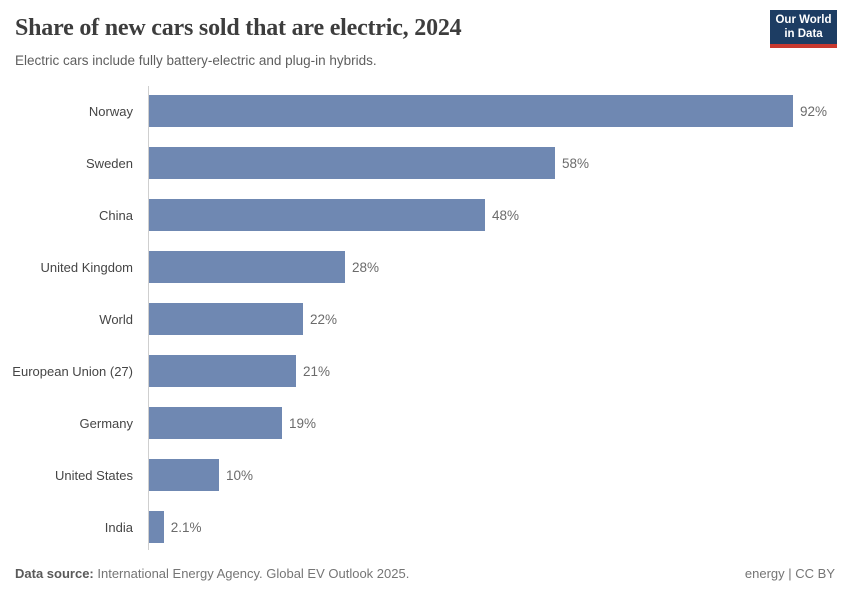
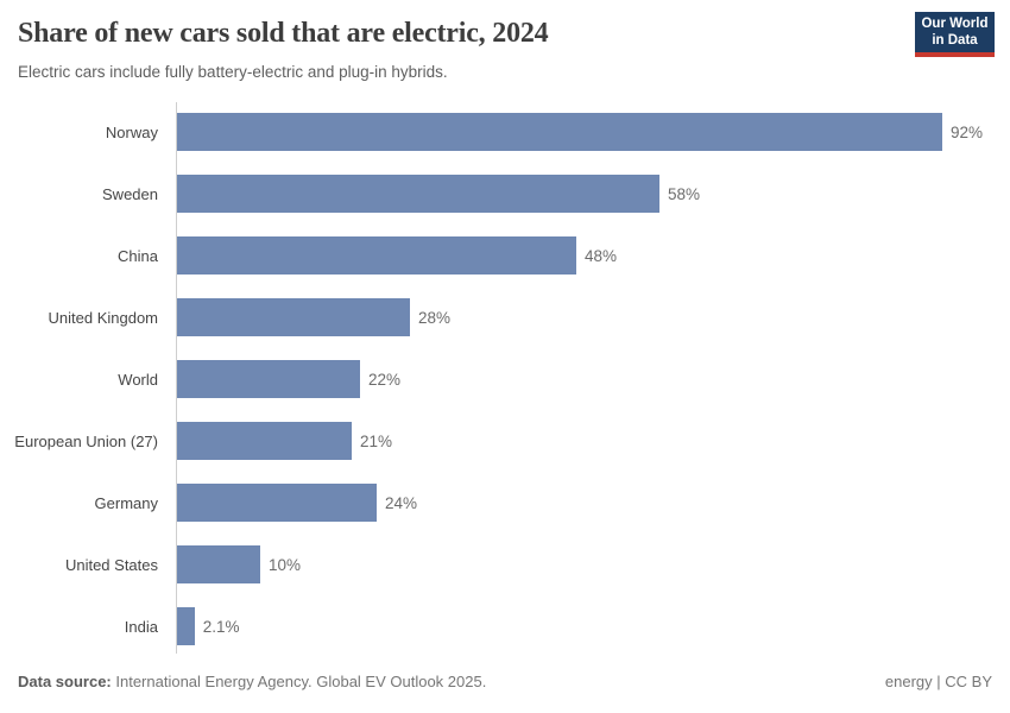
Germany: 19% -> 24%
